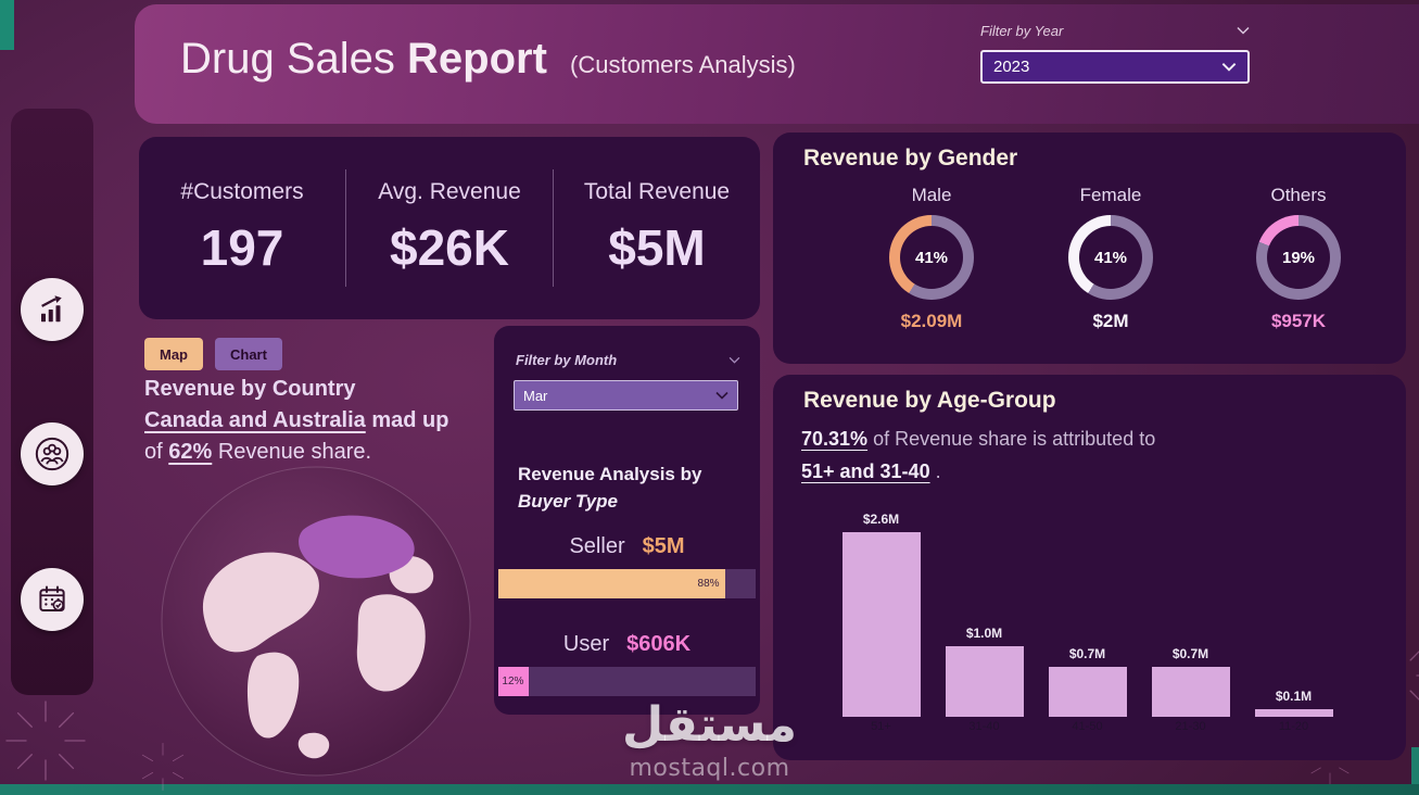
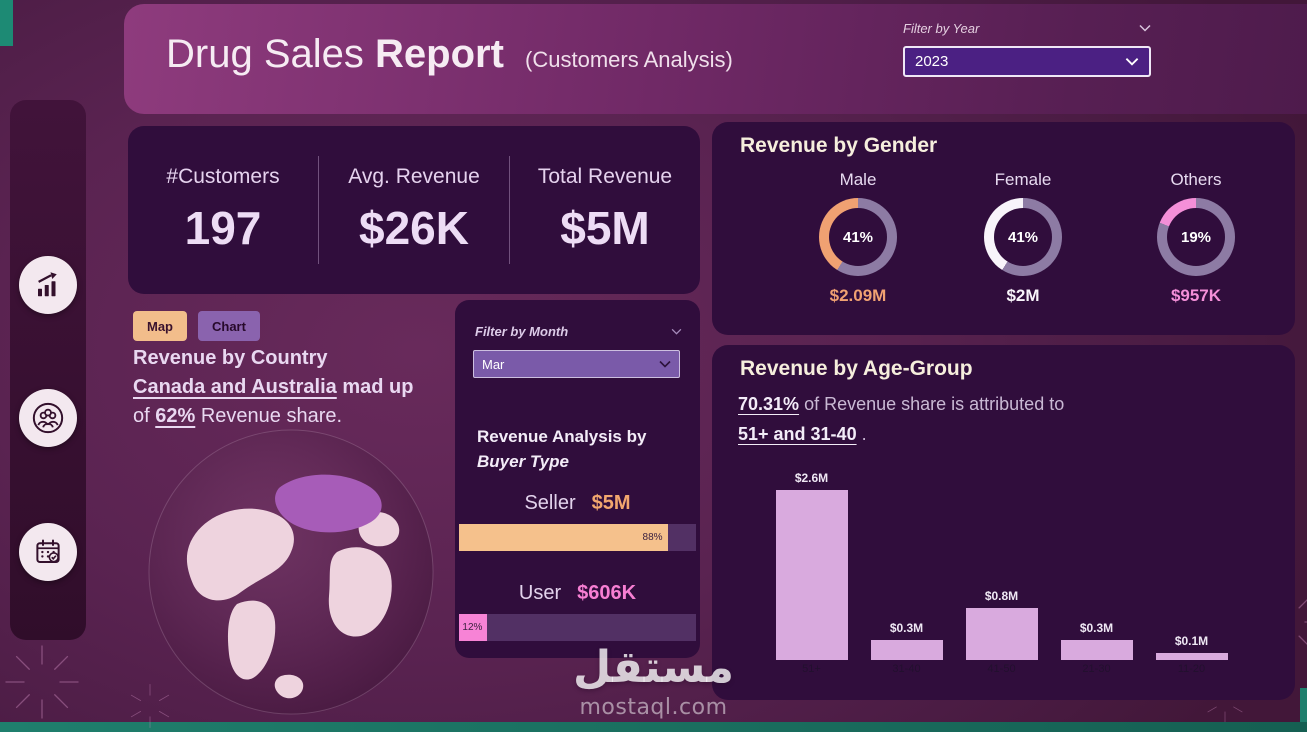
Revenue by Age-Group/31-40: $1.0M -> $0.3M
Revenue by Age-Group/41-50: $0.7M -> $0.8M
Revenue by Age-Group/21-30: $0.7M -> $0.3M
